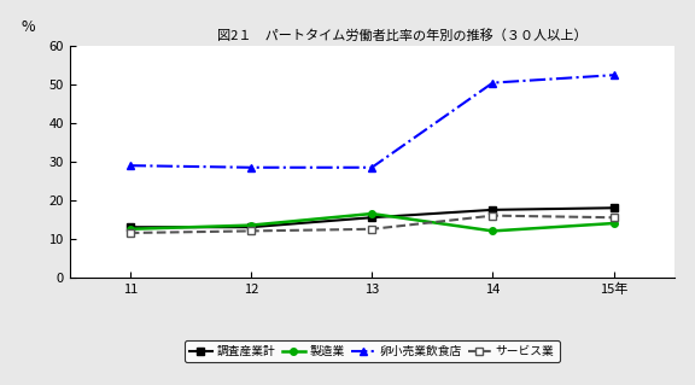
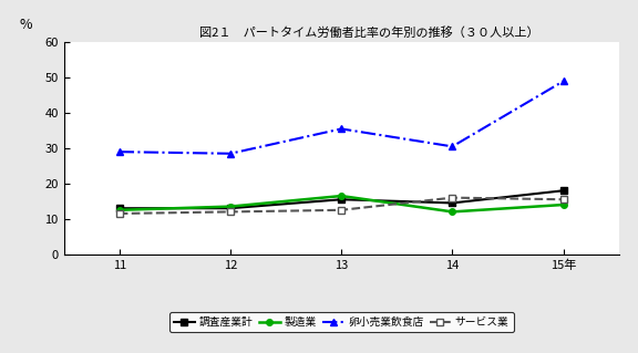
卵小売業飲食店/13: 28.5 -> 35.5
調査産業計/14: 17.5 -> 14.5
卵小売業飲食店/14: 50.5 -> 30.5
卵小売業飲食店/15年: 52.5 -> 49.0
